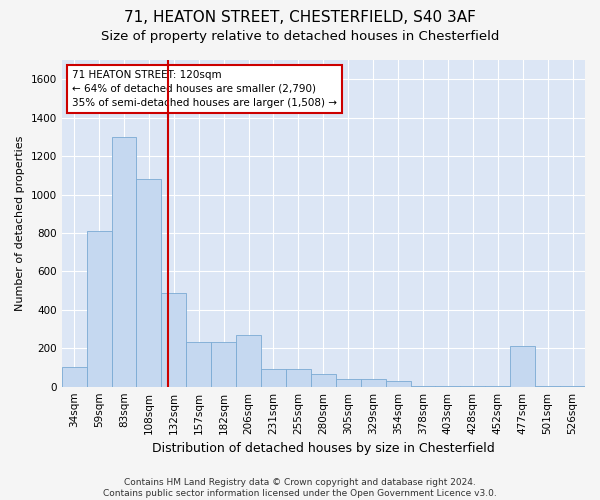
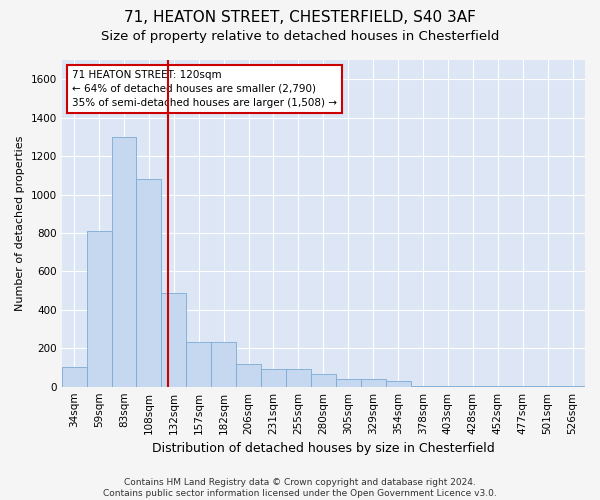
206sqm: 270 -> 120
477sqm: 210 -> 0
